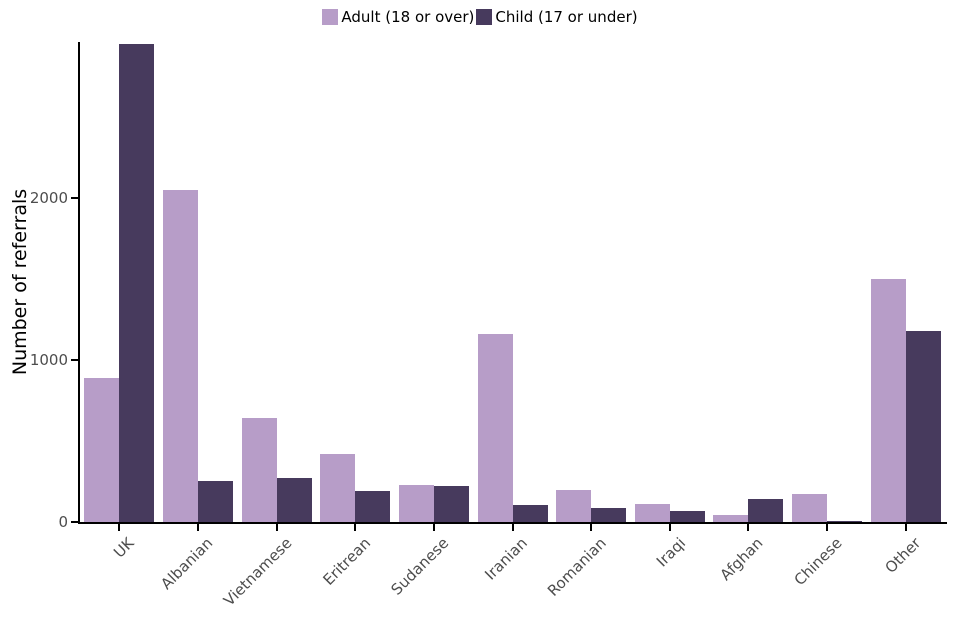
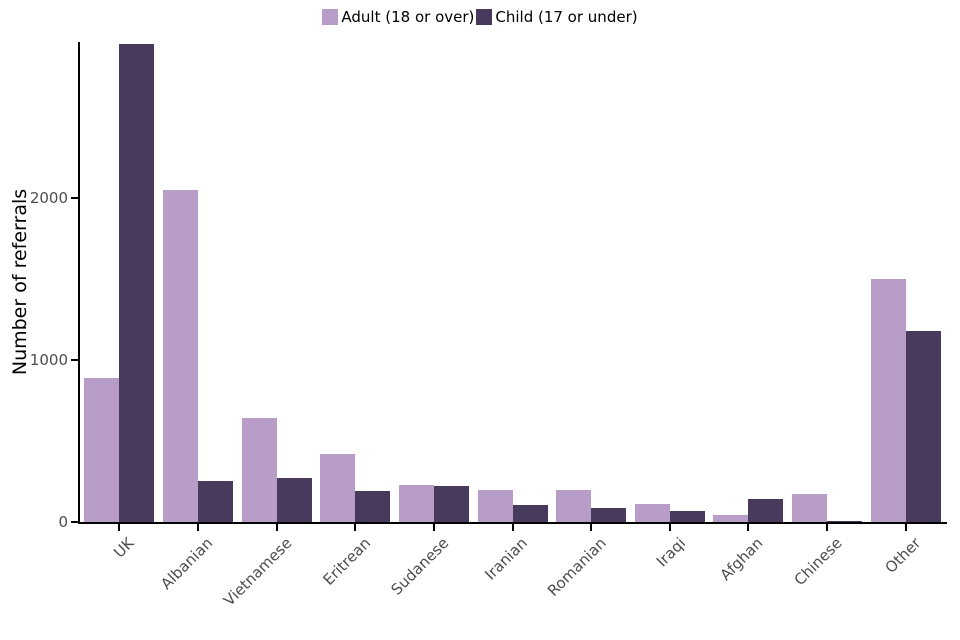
Adult (18 or over)/Iranian: 1160 -> 200
